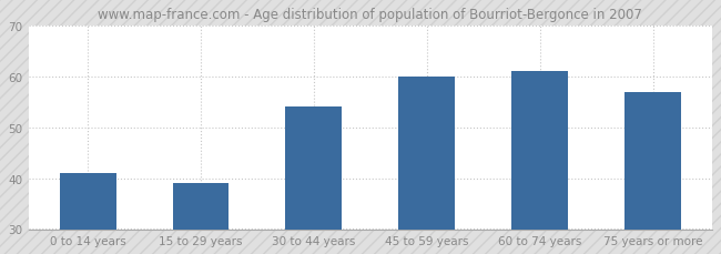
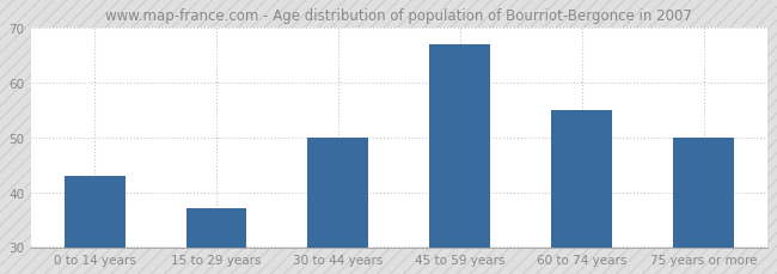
0 to 14 years: 41 -> 43
15 to 29 years: 39 -> 37
30 to 44 years: 54 -> 50
45 to 59 years: 60 -> 67
60 to 74 years: 61 -> 55
75 years or more: 57 -> 50
